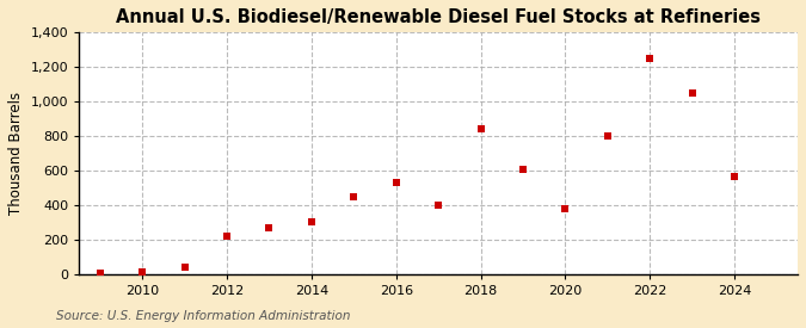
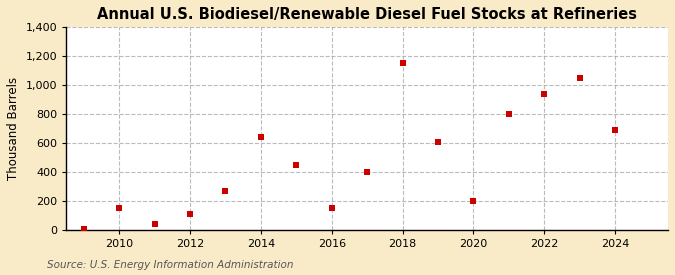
2010: 10 -> 150
2012: 220 -> 110
2014: 300 -> 640
2016: 530 -> 150
2018: 840 -> 1,150
2020: 380 -> 200
2022: 1,250 -> 940
2024: 560 -> 690
